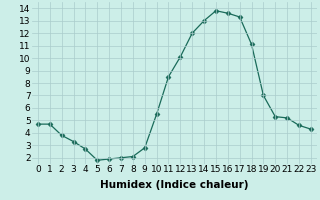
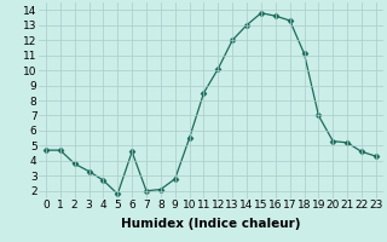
6: 1.9 -> 4.6
